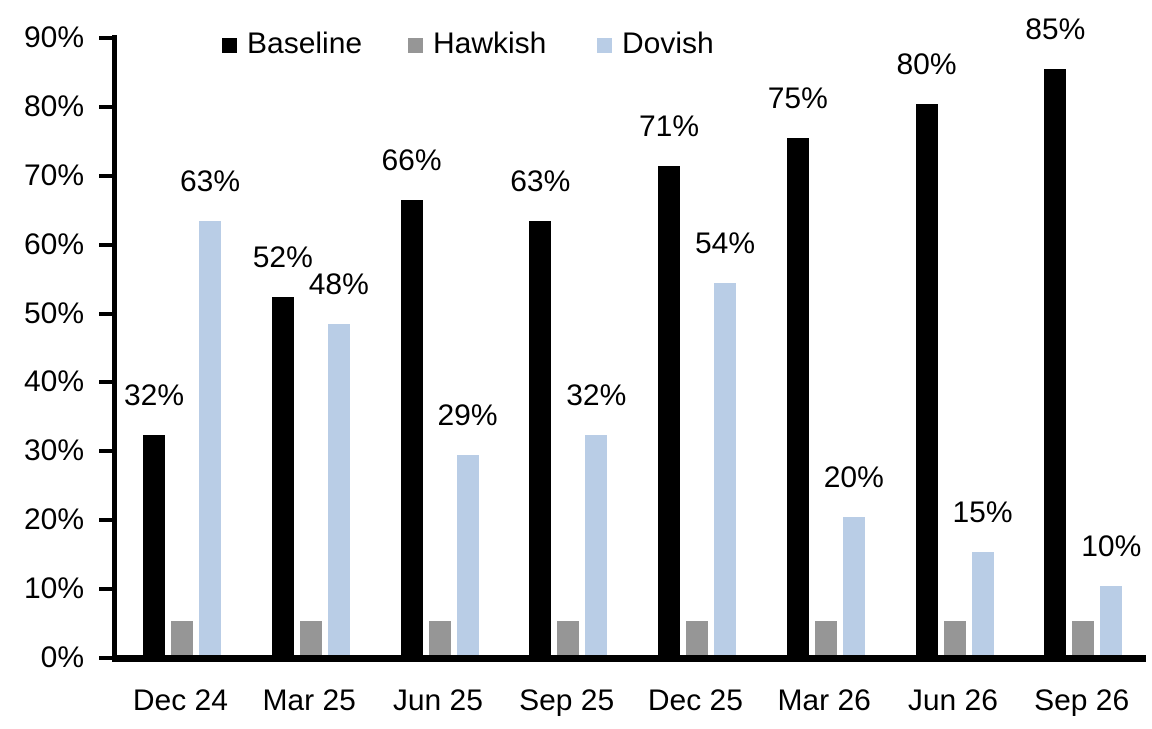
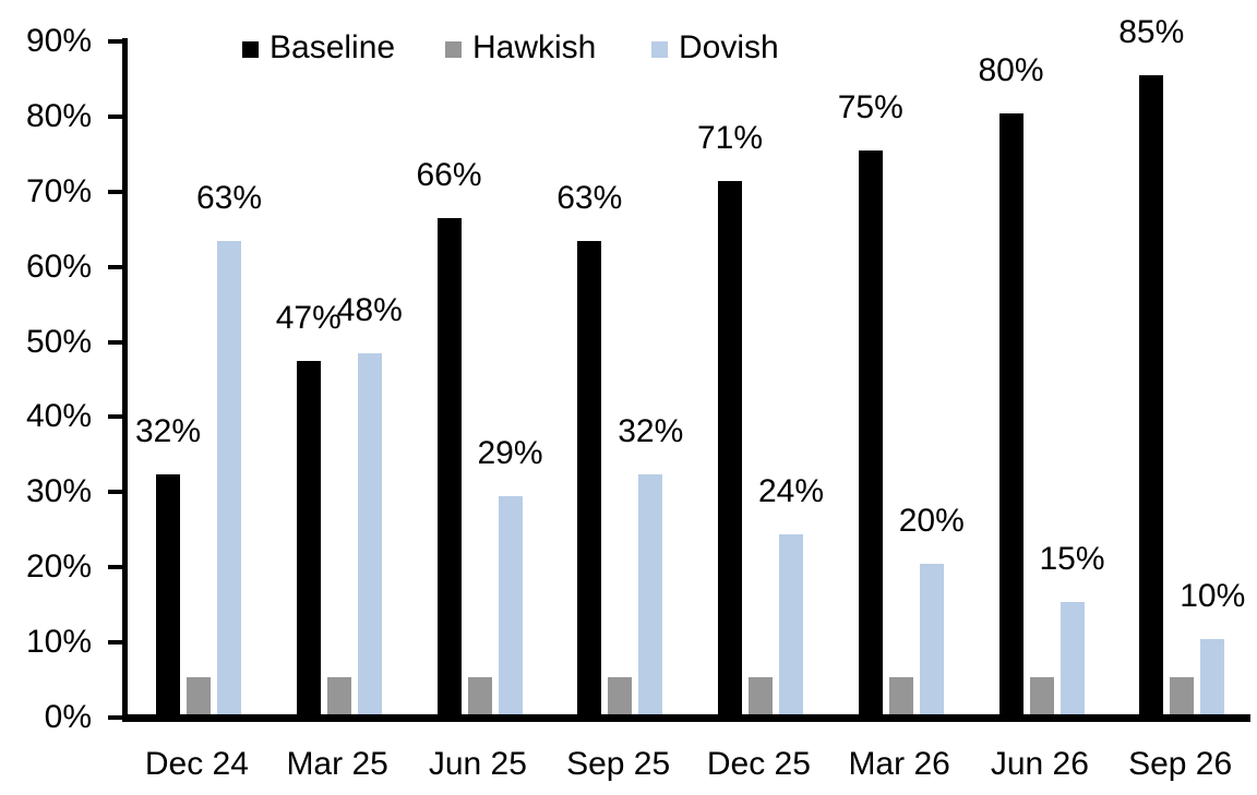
Baseline/Mar 25: 52% -> 47%
Dovish/Dec 25: 54% -> 24%
